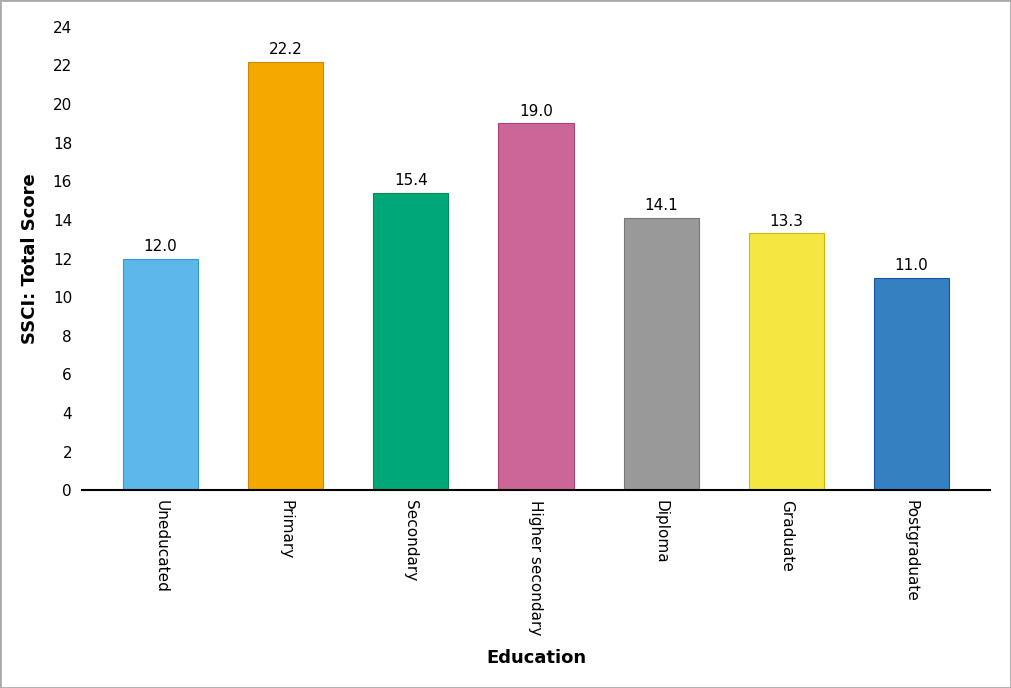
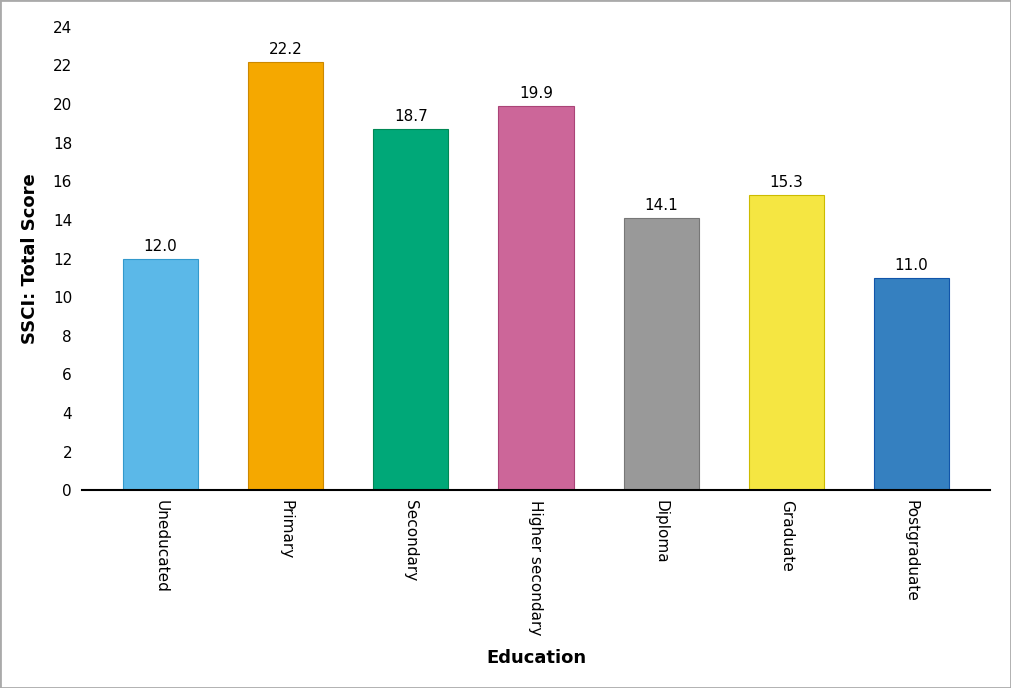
Secondary: 15.4 -> 18.7
Higher secondary: 19.0 -> 19.9
Graduate: 13.3 -> 15.3
